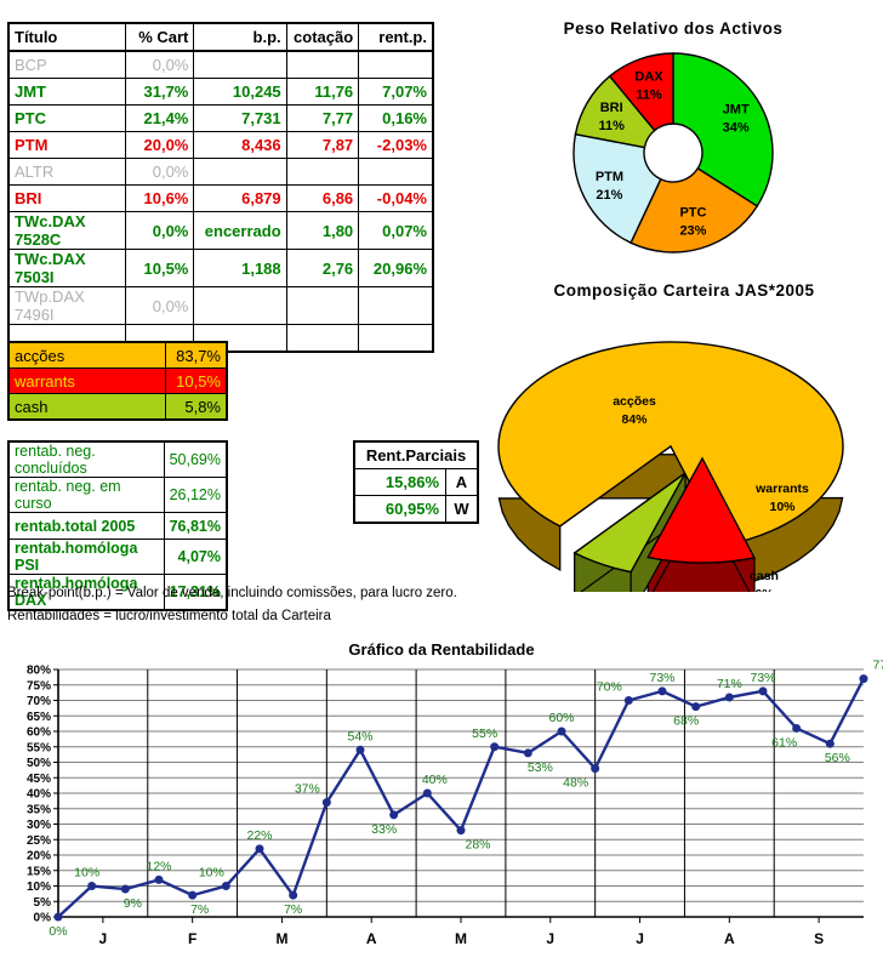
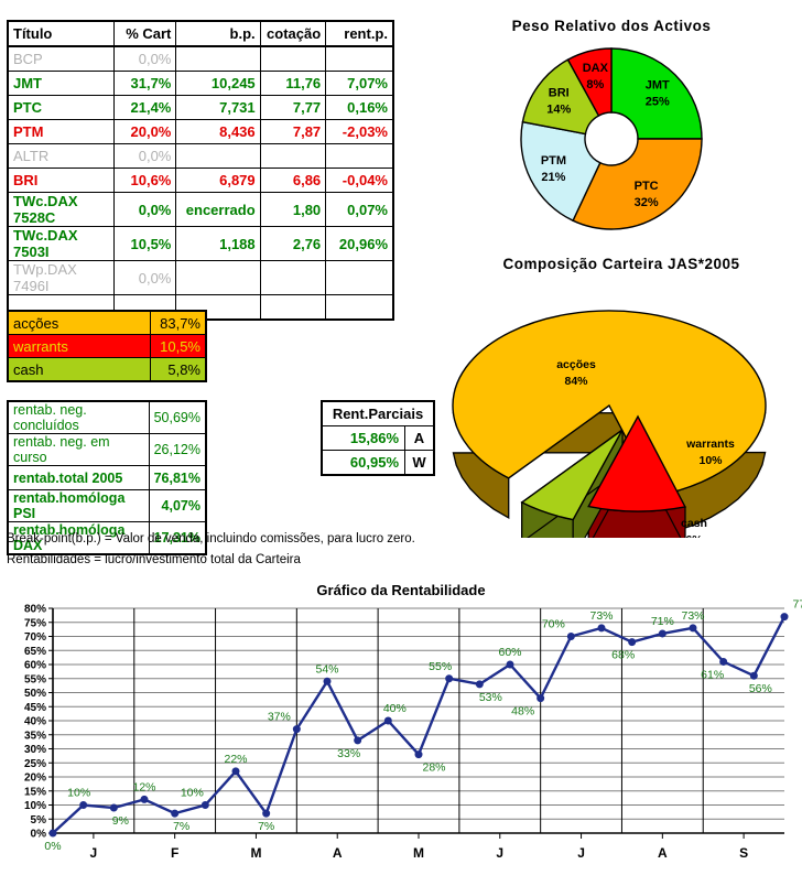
Peso Relativo dos Activos/JMT: 34% -> 25%
Peso Relativo dos Activos/PTC: 23% -> 32%
Peso Relativo dos Activos/BRI: 11% -> 14%
Peso Relativo dos Activos/DAX: 11% -> 8%
